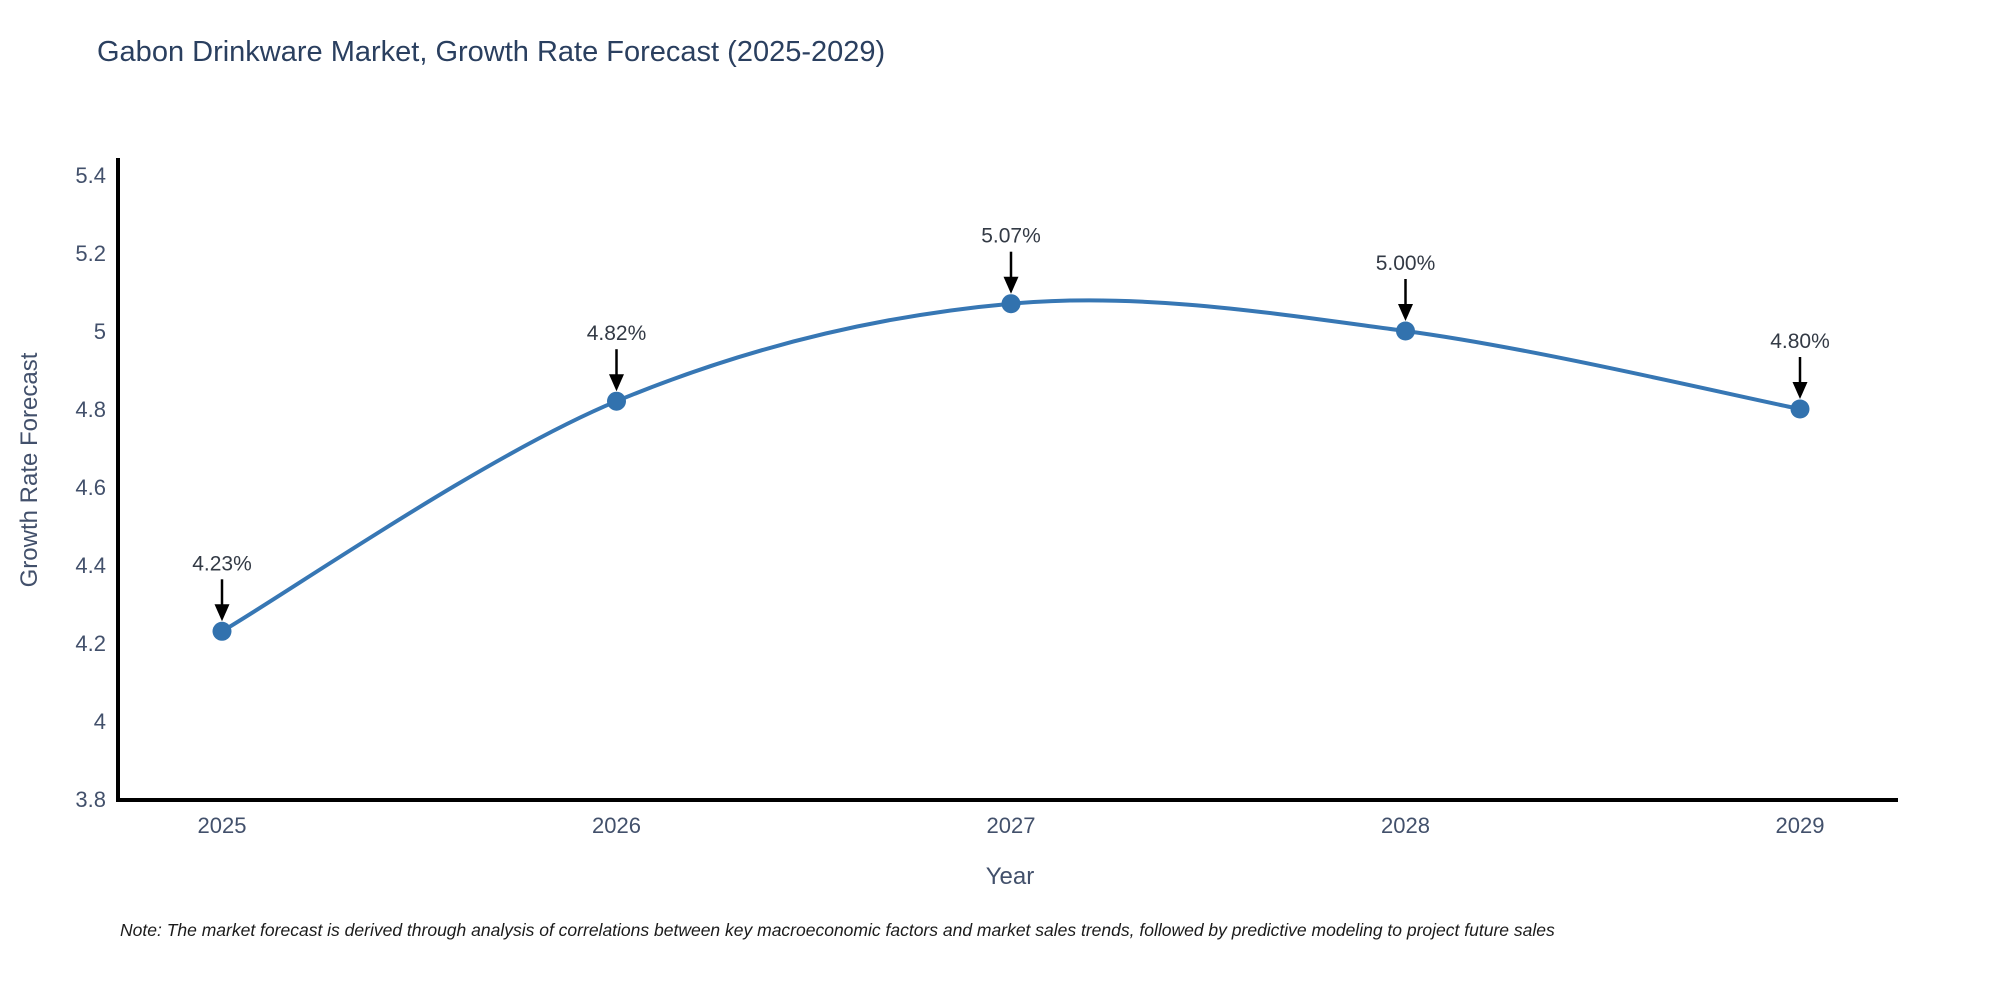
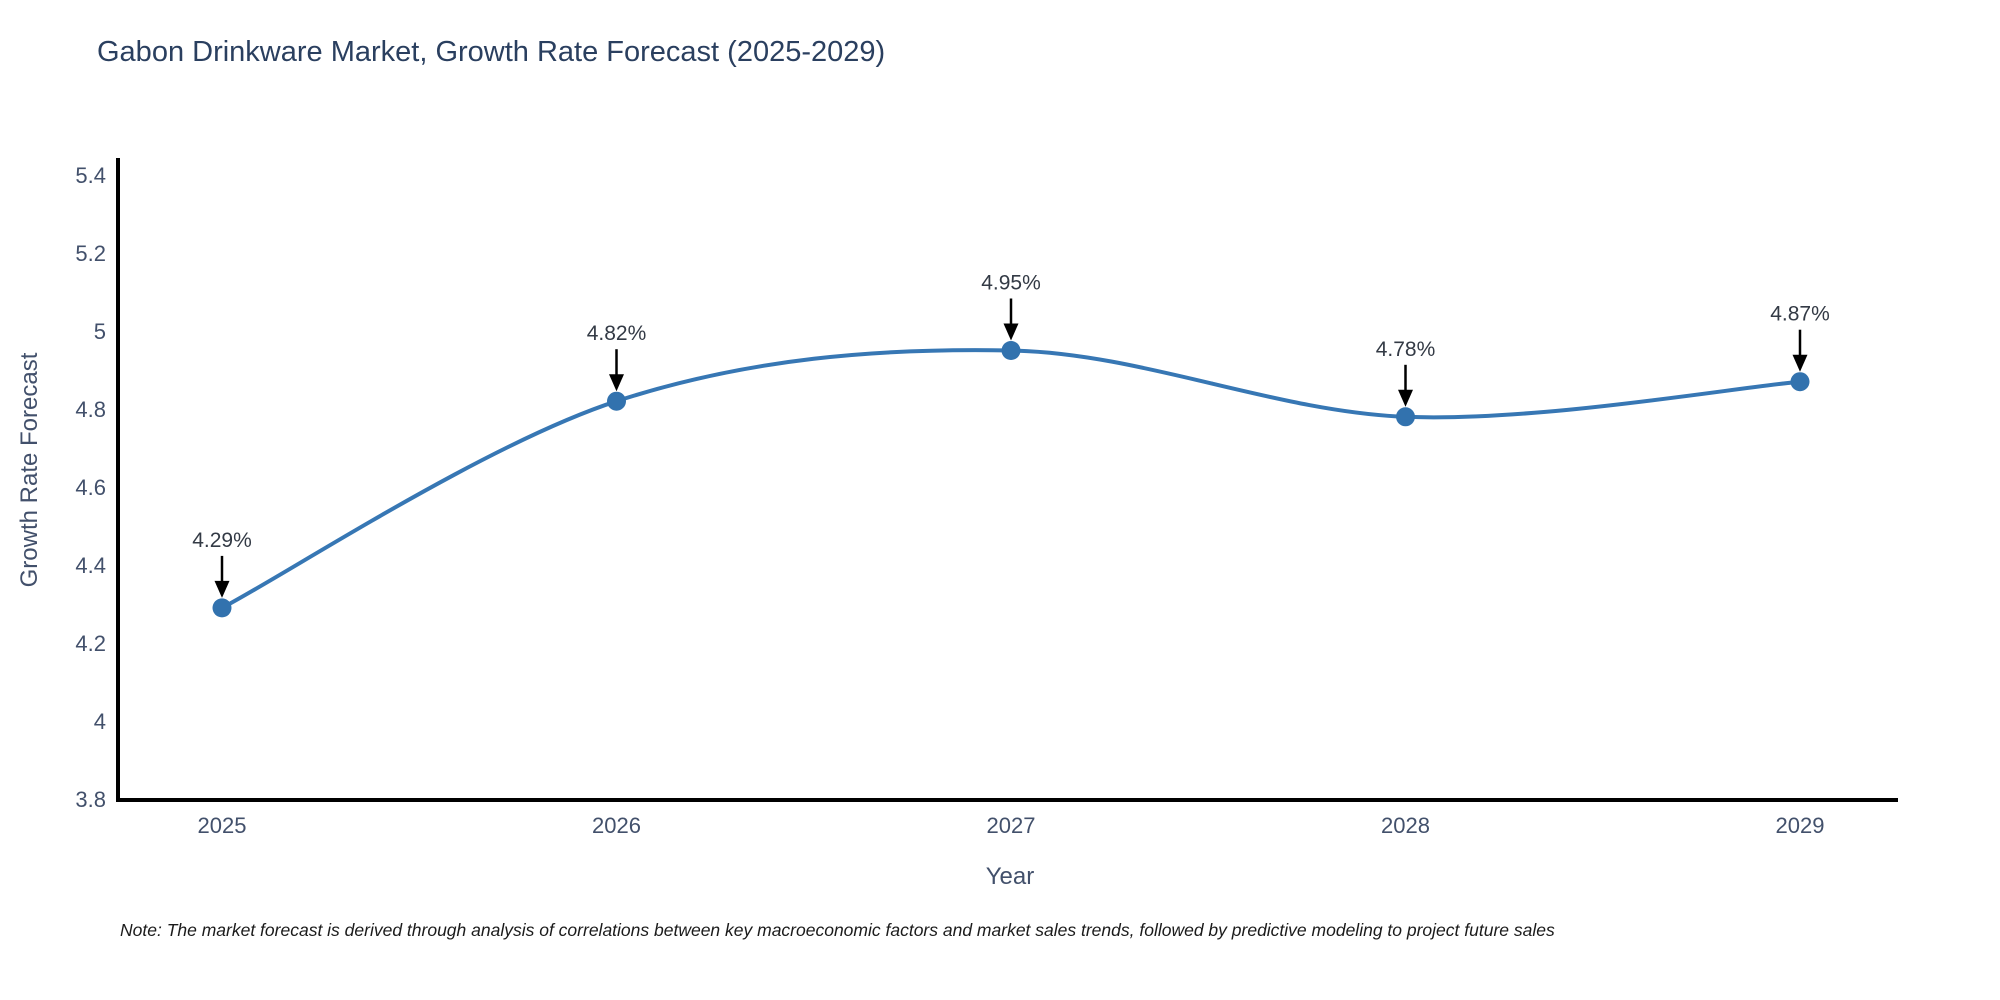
2025: 4.23% -> 4.29%
2027: 5.07% -> 4.95%
2028: 5.00% -> 4.78%
2029: 4.80% -> 4.87%
